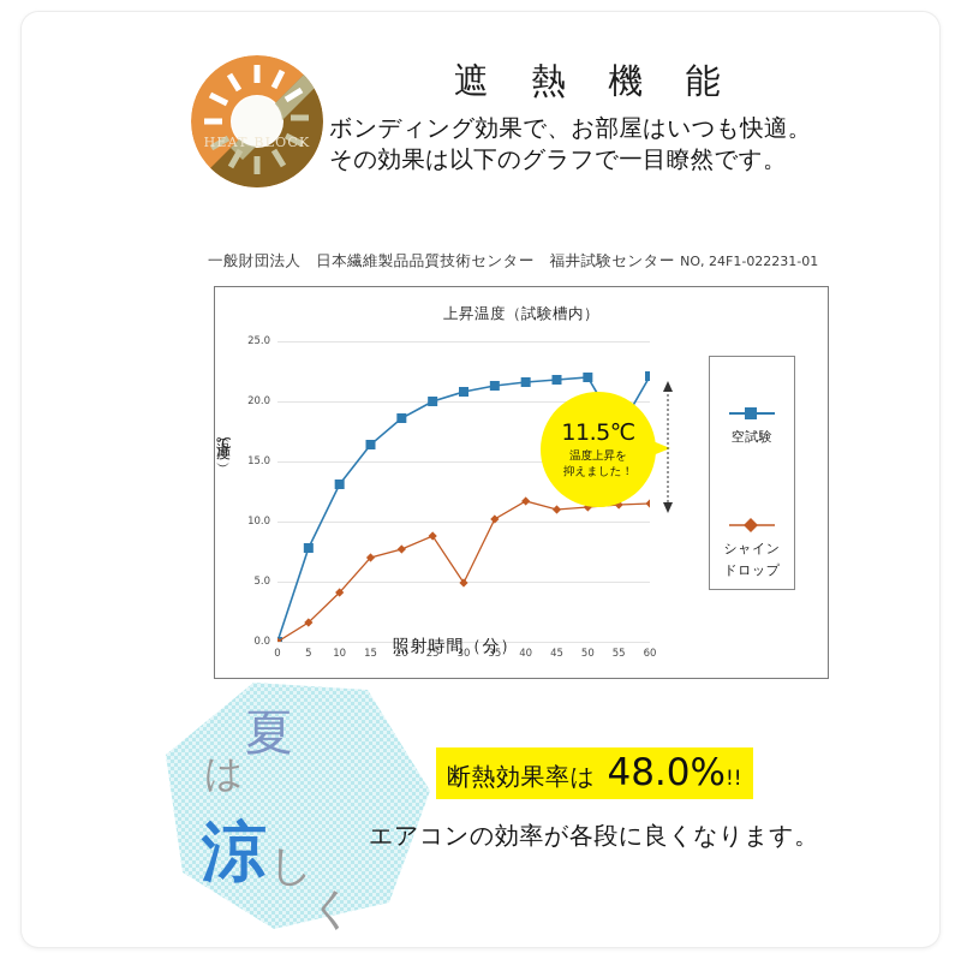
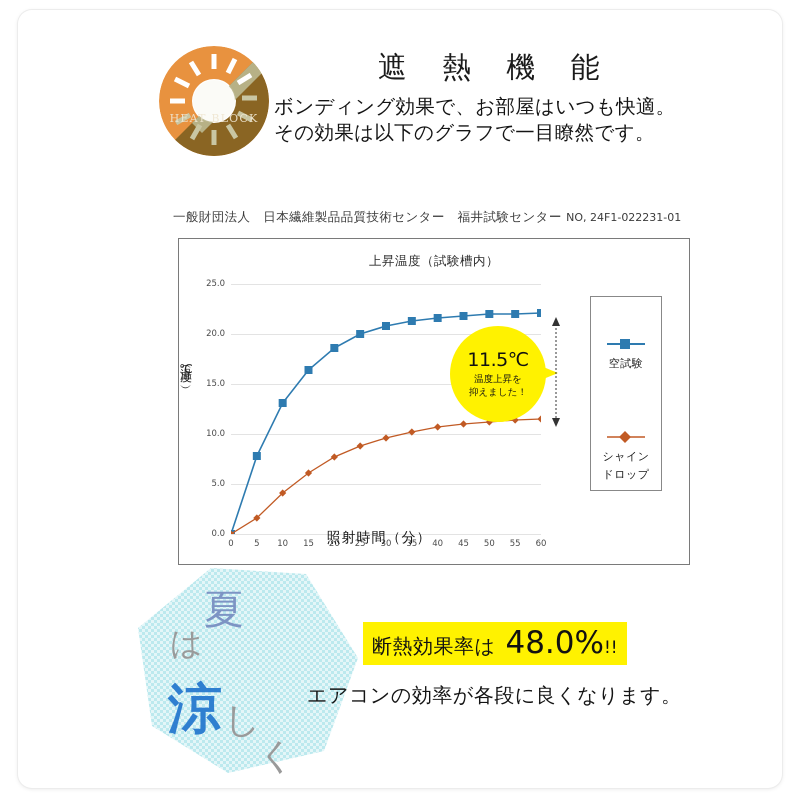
シャインドロップ/15: 7.0 -> 6.1
シャインドロップ/30: 4.9 -> 9.6
シャインドロップ/40: 11.7 -> 10.7
空試験/55: 17.6 -> 22.0
